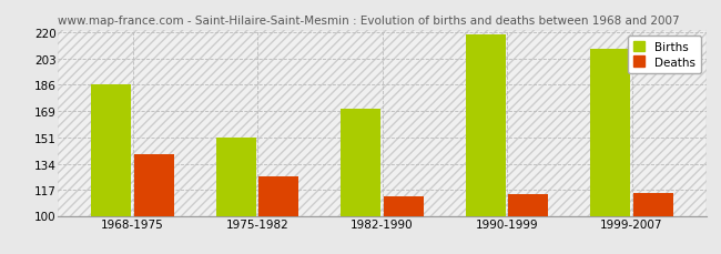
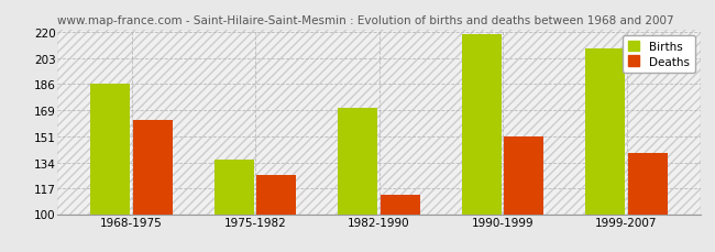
Deaths/1968-1975: 140 -> 162
Births/1975-1982: 151 -> 136
Deaths/1990-1999: 114 -> 151
Deaths/1999-2007: 115 -> 140
